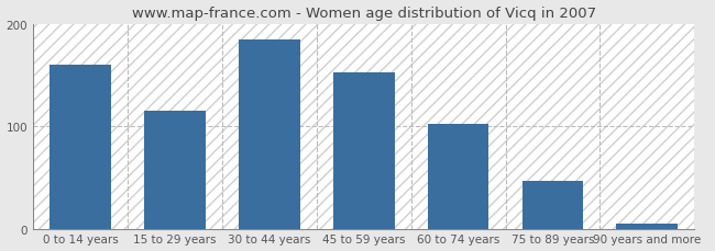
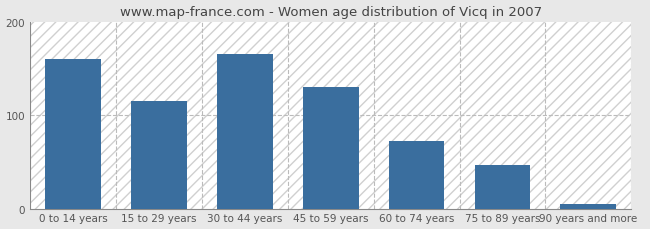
30 to 44 years: 184 -> 165
45 to 59 years: 152 -> 130
60 to 74 years: 102 -> 72
